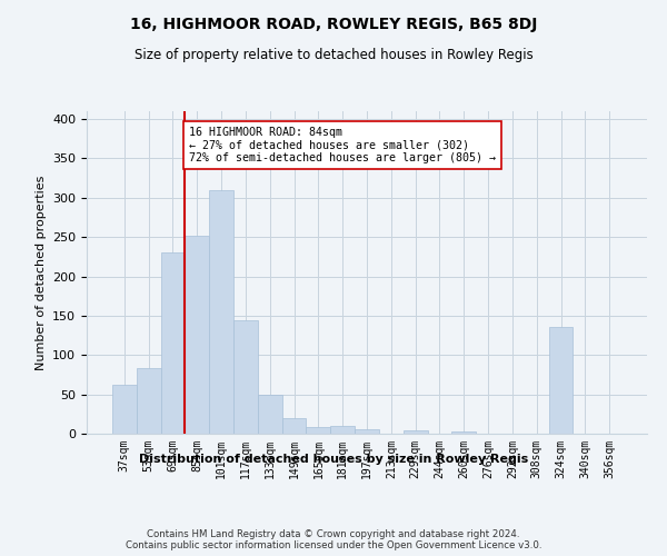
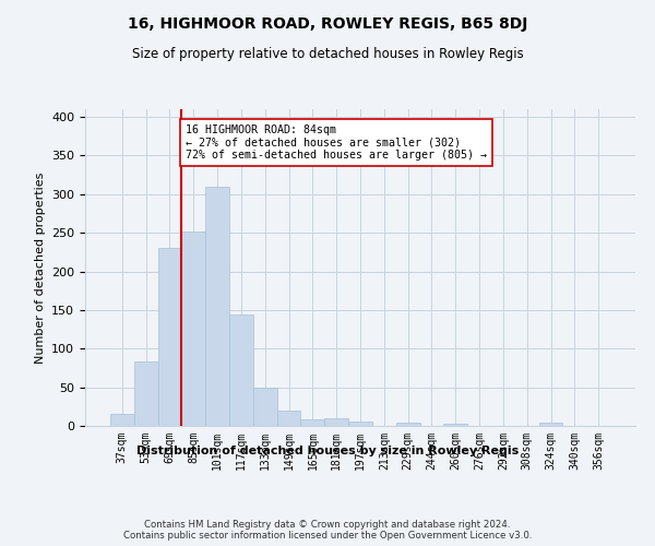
37sqm: 62 -> 15
324sqm: 136 -> 4
